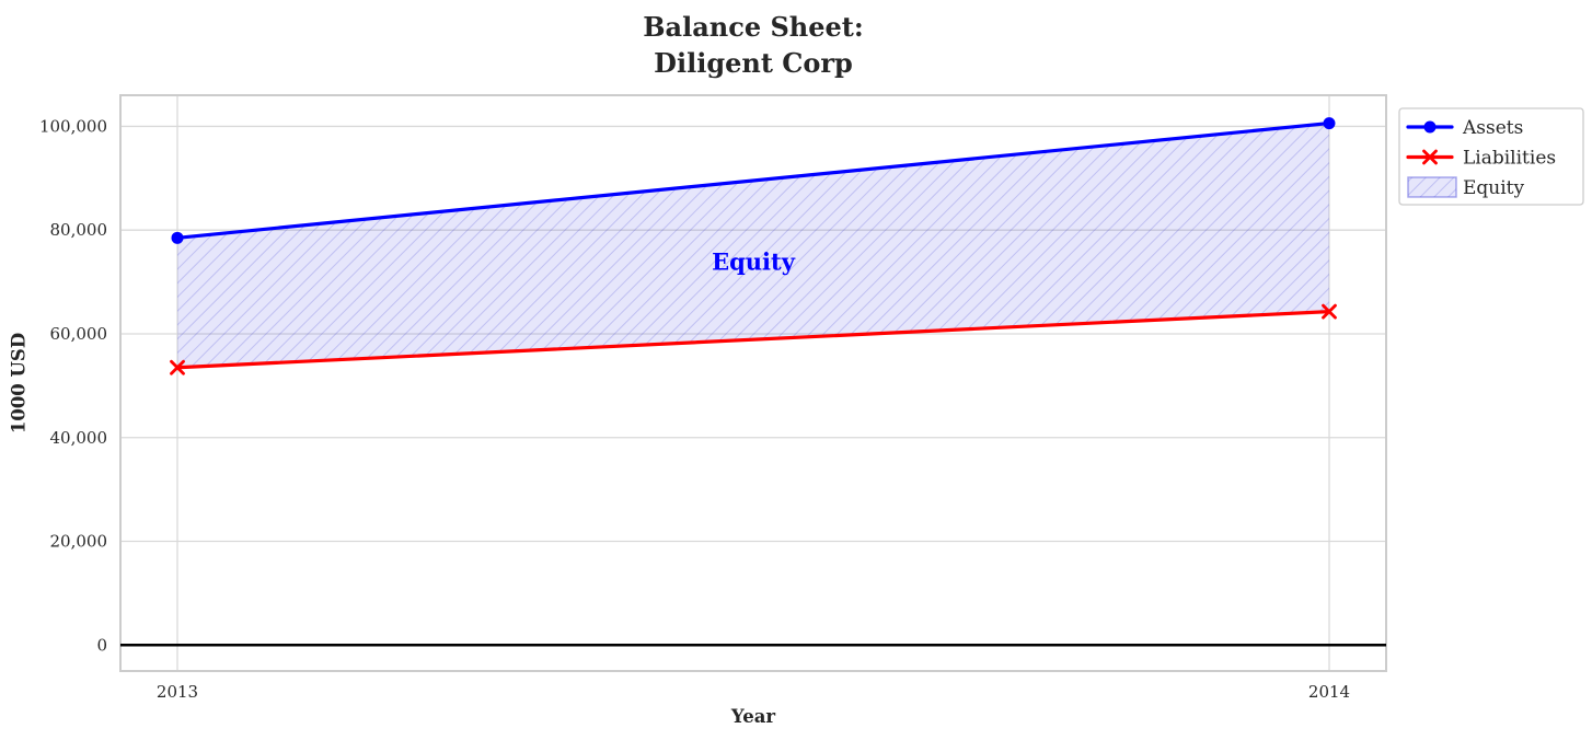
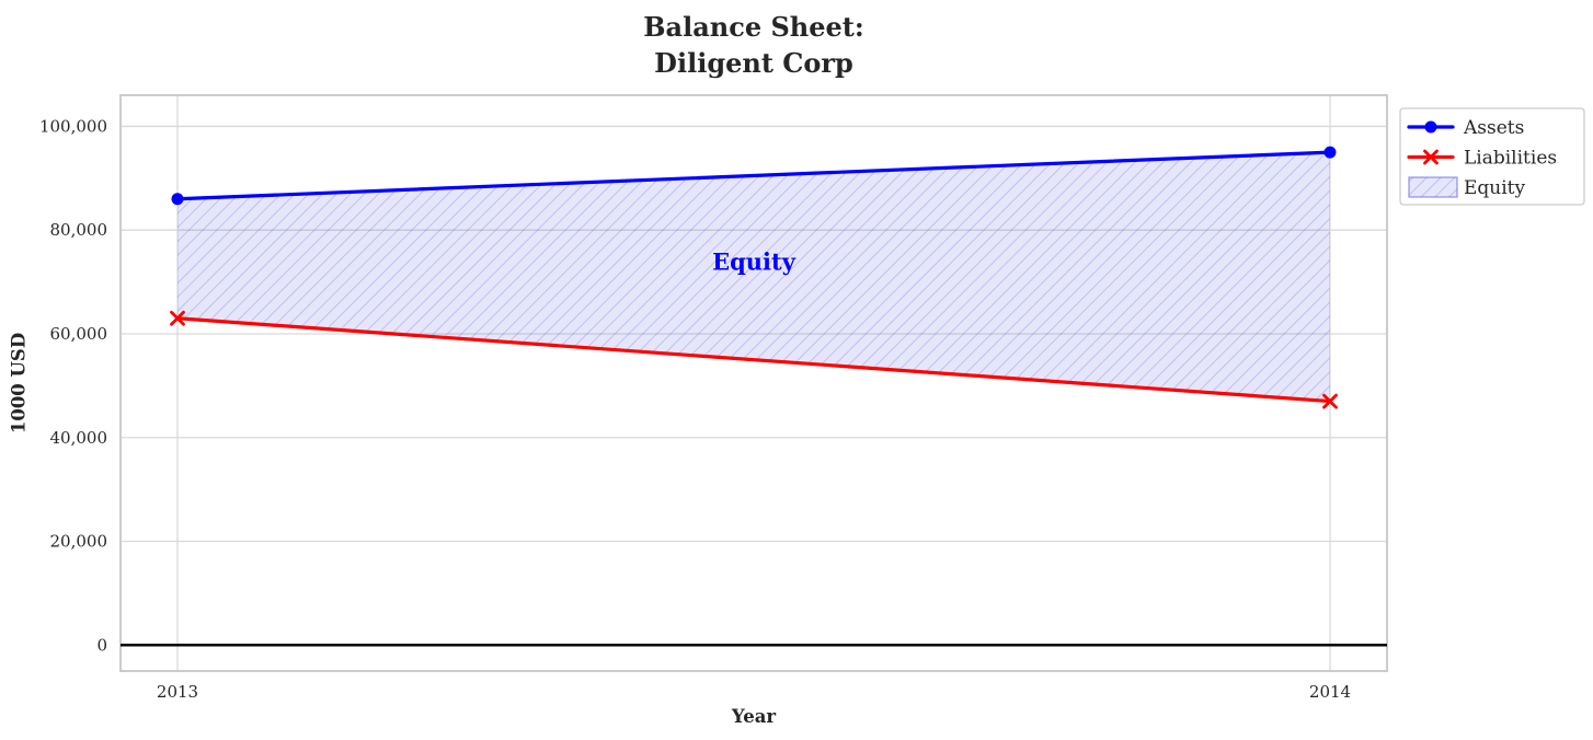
Assets/2013: 78000 -> 86000
Liabilities/2013: 54000 -> 63000
Assets/2014: 101000 -> 95000
Liabilities/2014: 64000 -> 47000
